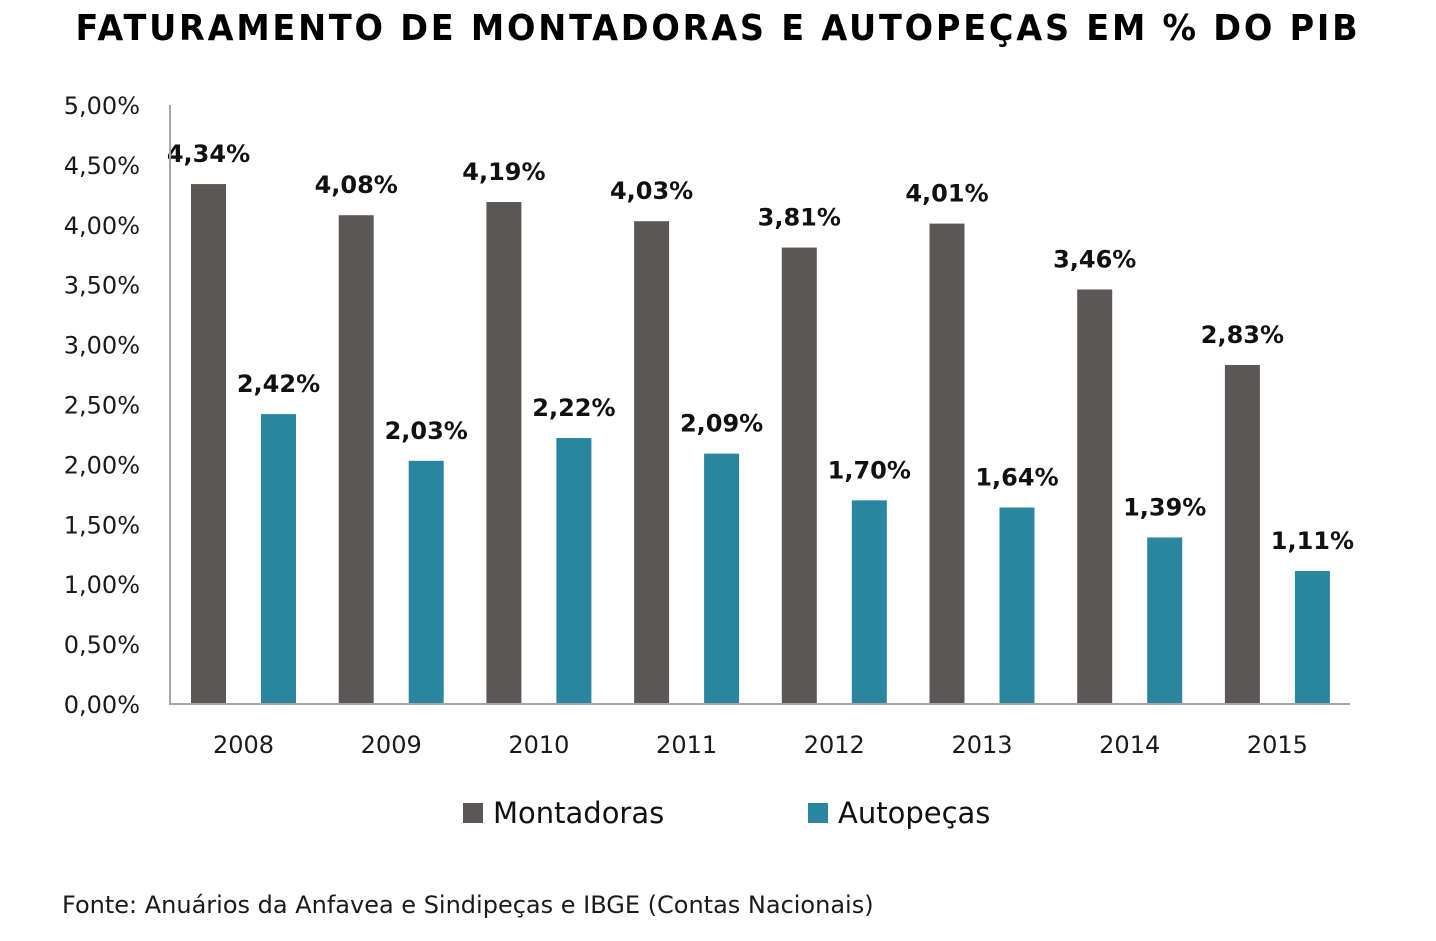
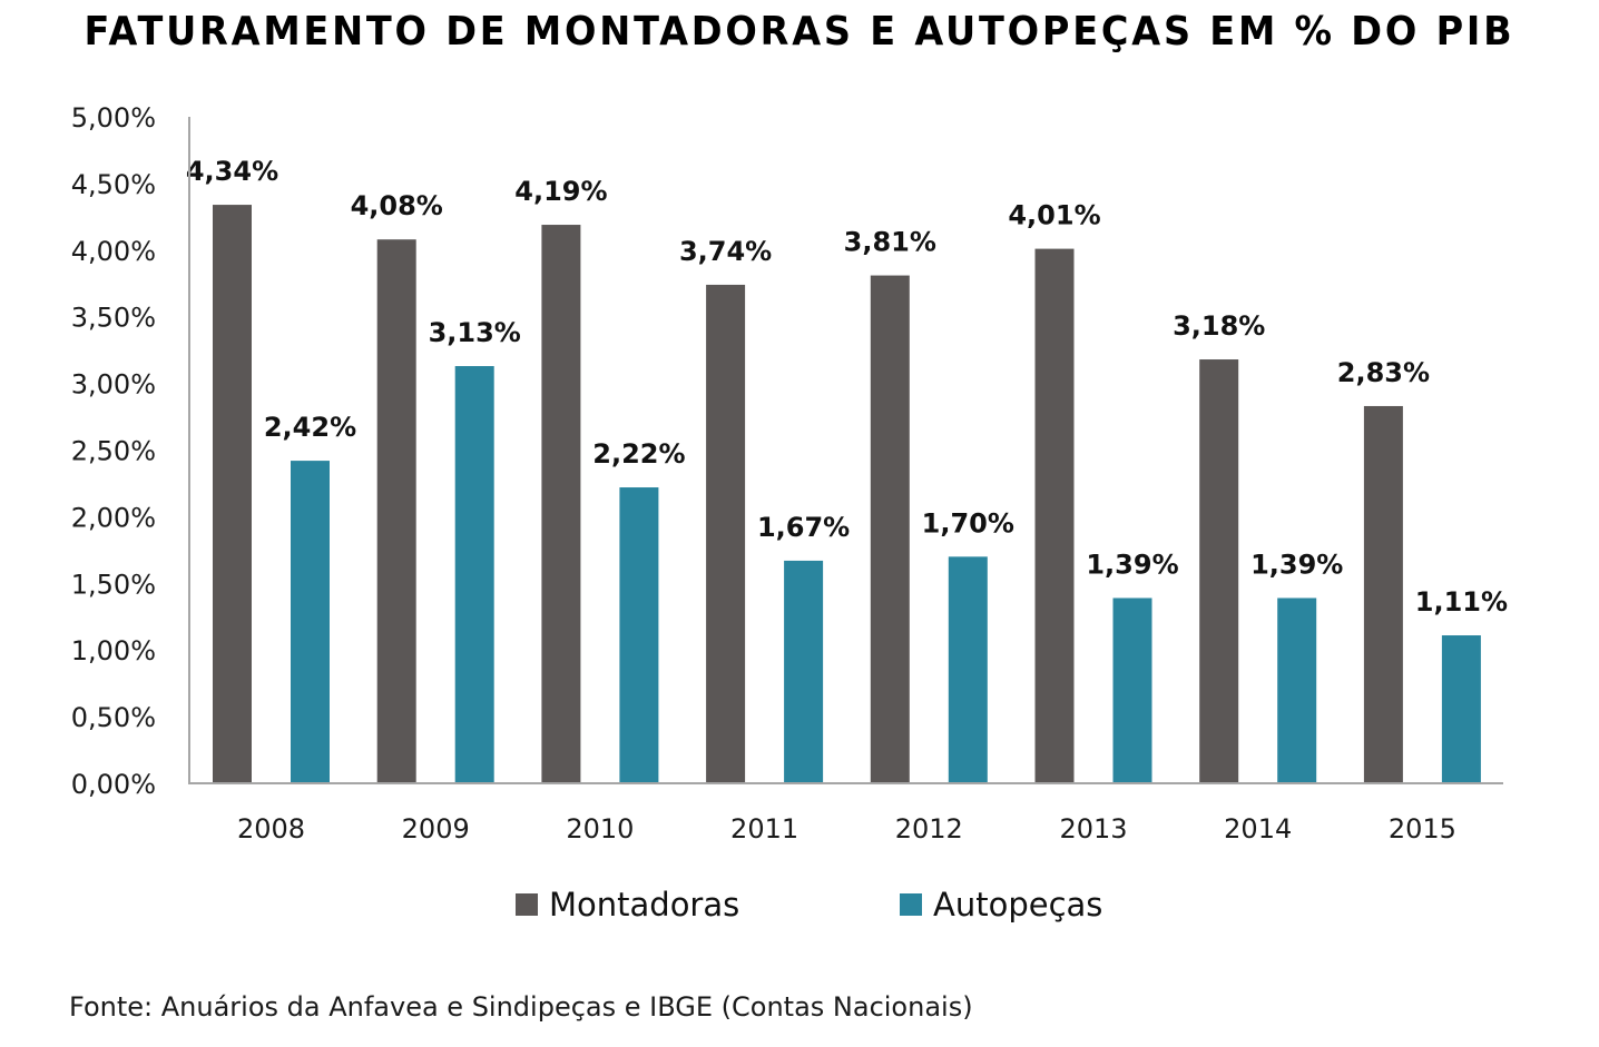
Autopeças/2009: 2,03% -> 3,13%
Montadoras/2011: 4,03% -> 3,74%
Autopeças/2011: 2,09% -> 1,67%
Autopeças/2013: 1,64% -> 1,39%
Montadoras/2014: 3,46% -> 3,18%
